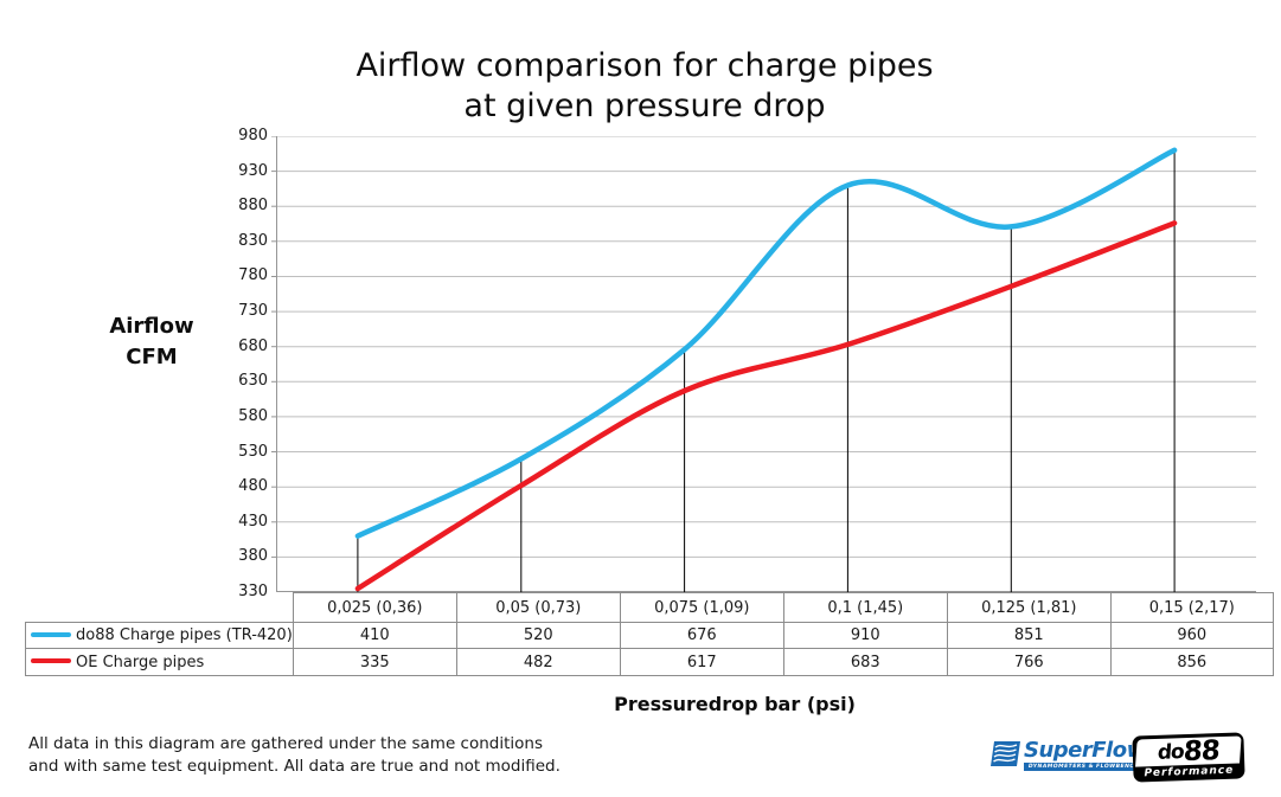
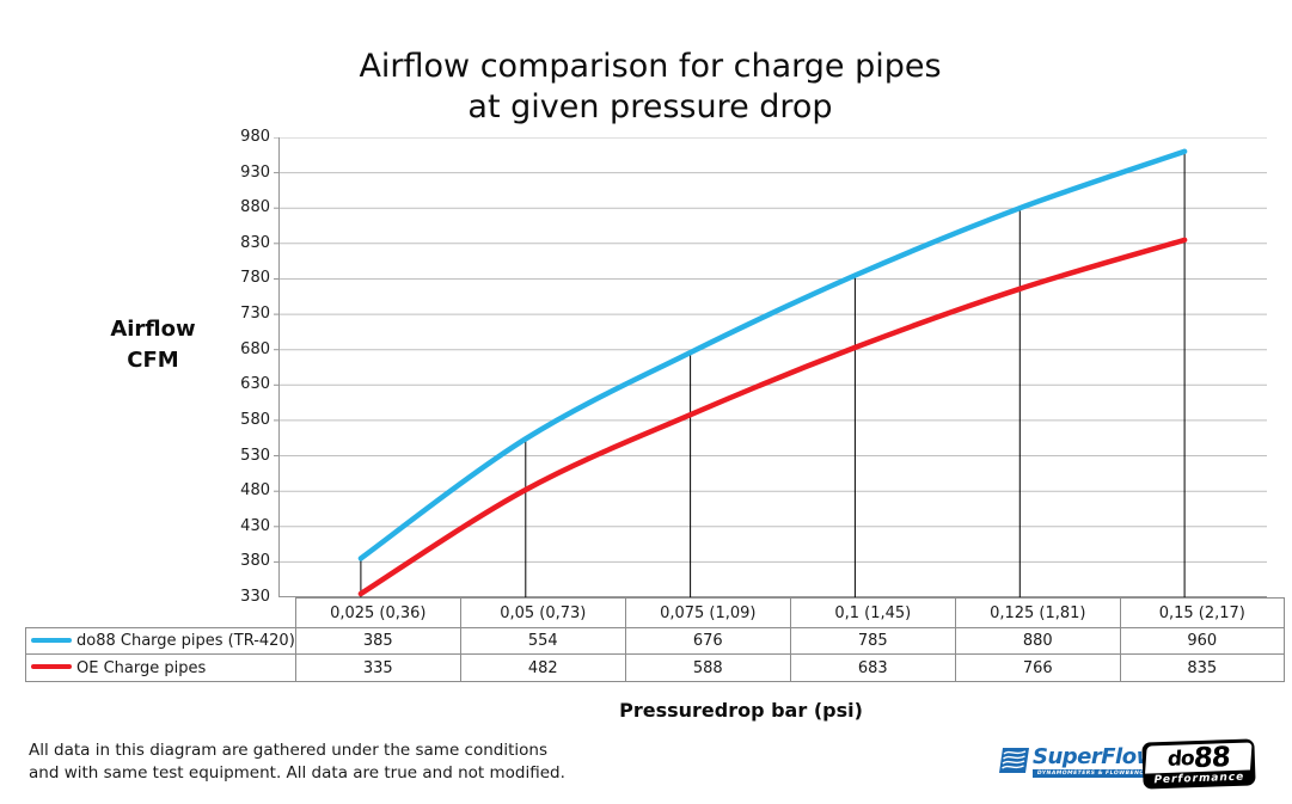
do88 Charge pipes (TR-420)/0,025 (0,36): 410 -> 385
do88 Charge pipes (TR-420)/0,05 (0,73): 520 -> 554
OE Charge pipes/0,075 (1,09): 617 -> 588
do88 Charge pipes (TR-420)/0,1 (1,45): 910 -> 785
do88 Charge pipes (TR-420)/0,125 (1,81): 851 -> 880
OE Charge pipes/0,15 (2,17): 856 -> 835
